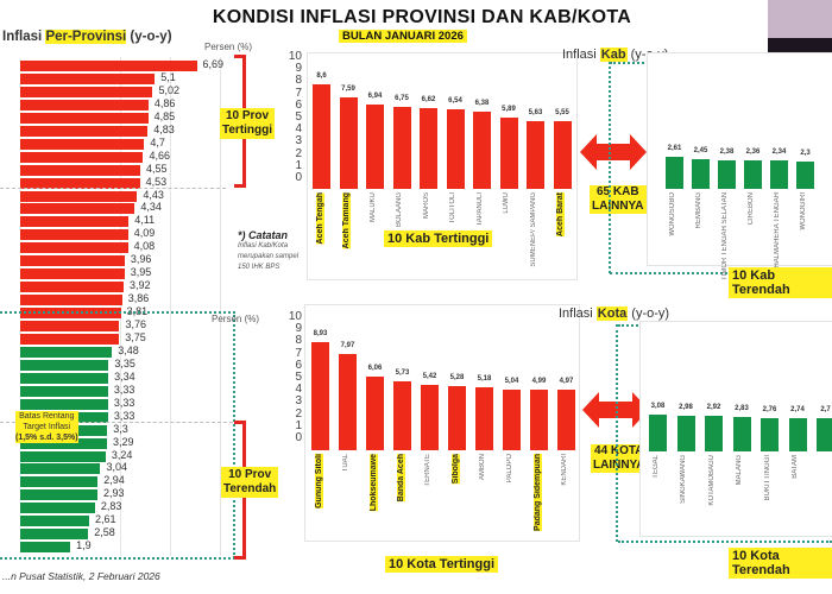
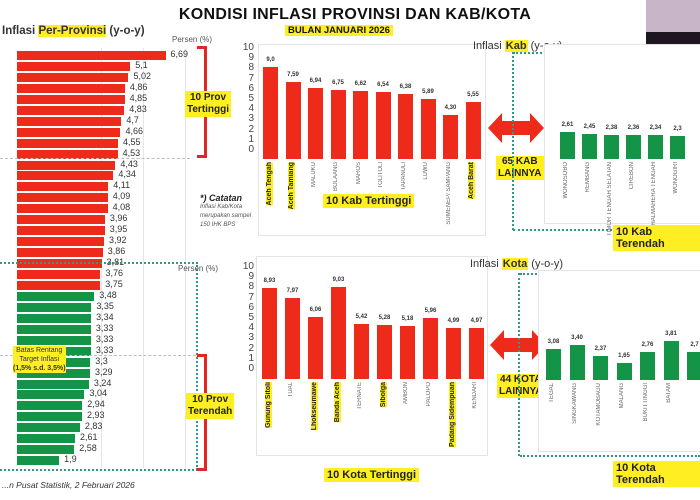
10 Kab Tertinggi/Aceh Tengah: 8,6 -> 9,0
10 Kab Tertinggi/SUMENEP/ SAMPANG: 5,63 -> 4,30
10 Kota Tertinggi/Banda Aceh: 5,73 -> 9,03
10 Kota Tertinggi/PALOPO: 5,04 -> 5,96
10 Kota Terendah/SINGKAWANG: 2,98 -> 3,40
10 Kota Terendah/KOTAMOBAGU: 2,92 -> 2,37
10 Kota Terendah/MALANG: 2,83 -> 1,65
10 Kota Terendah/BATAM: 2,74 -> 3,81
